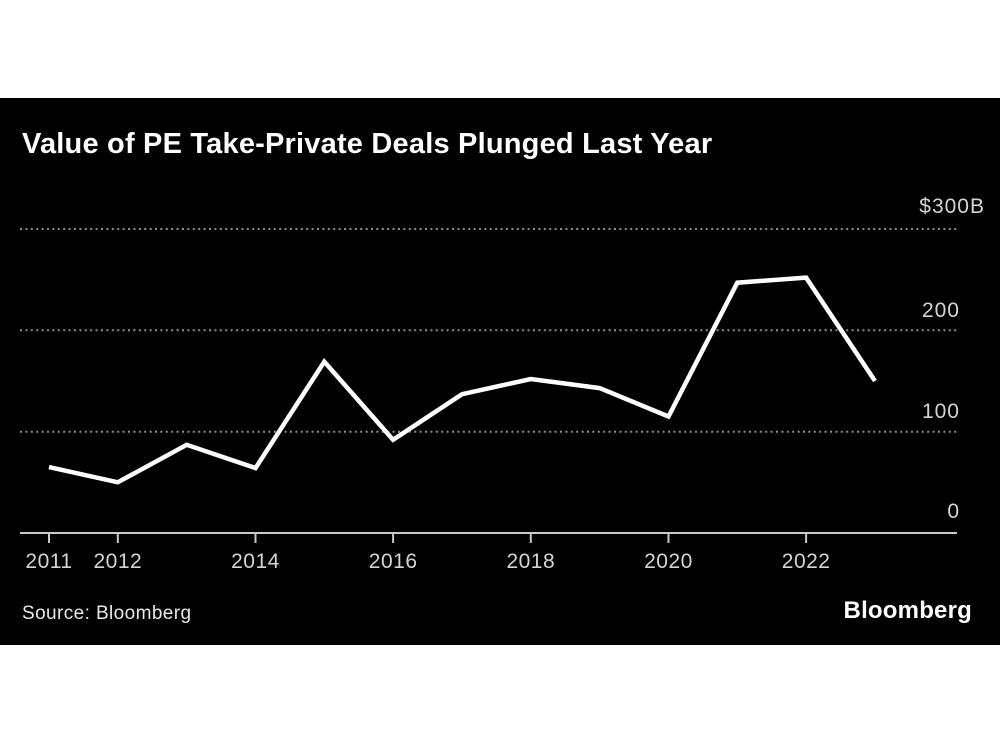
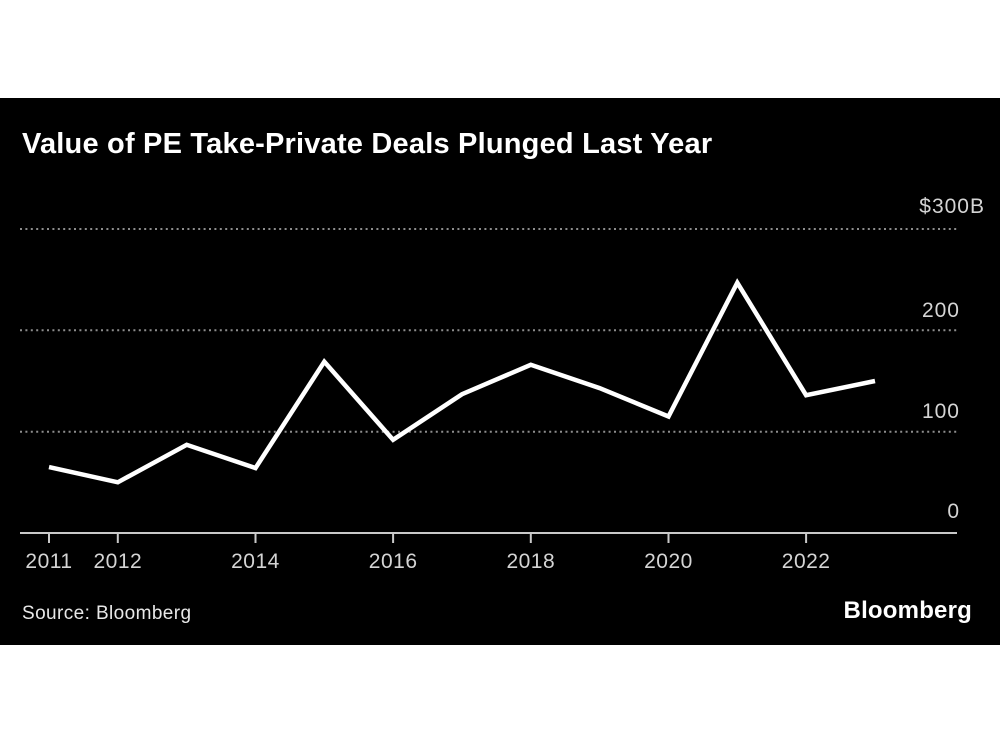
2018: 152 -> 166
2022: 252 -> 136
